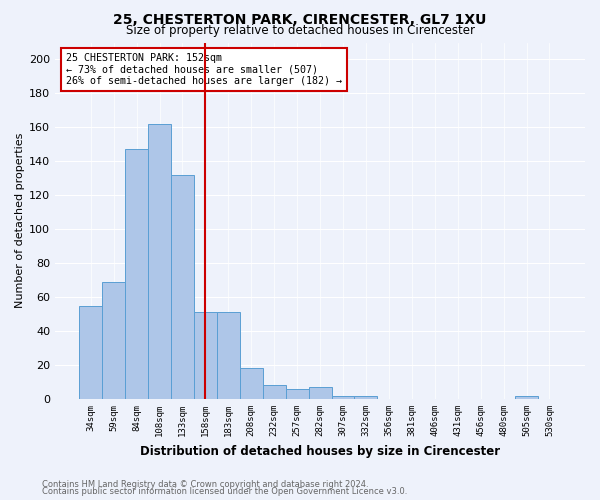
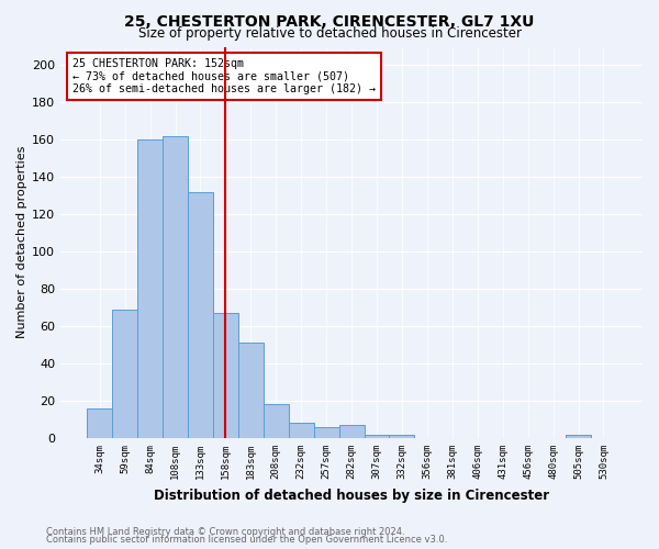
34sqm: 55 -> 16
84sqm: 147 -> 160
158sqm: 51 -> 67
